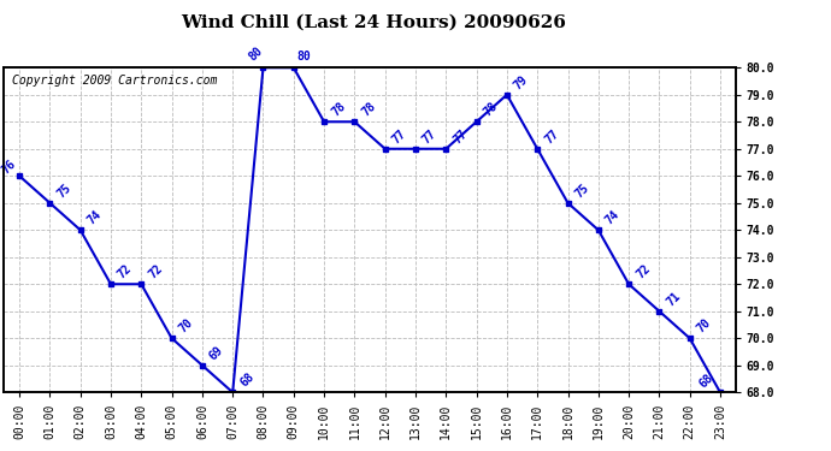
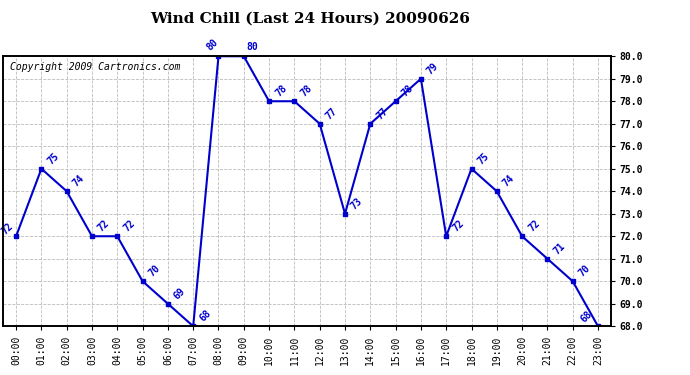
00:00: 76 -> 72
13:00: 77 -> 73
17:00: 77 -> 72
